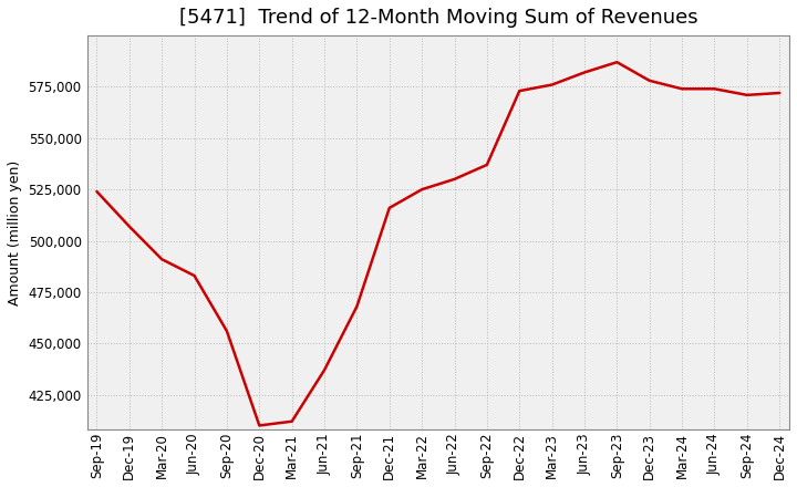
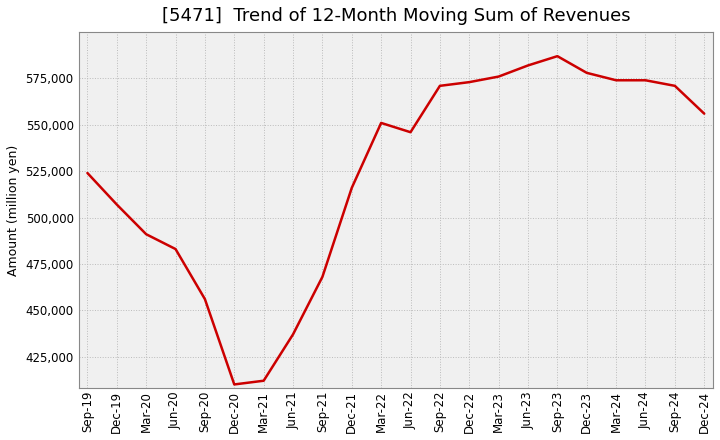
Mar-22: 525,000 -> 551,000
Jun-22: 530,000 -> 546,000
Sep-22: 537,000 -> 571,000
Dec-24: 572,000 -> 556,000
